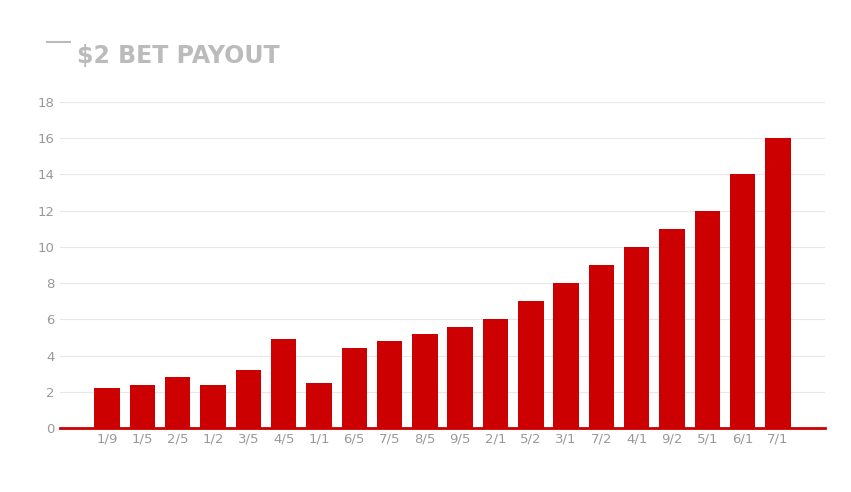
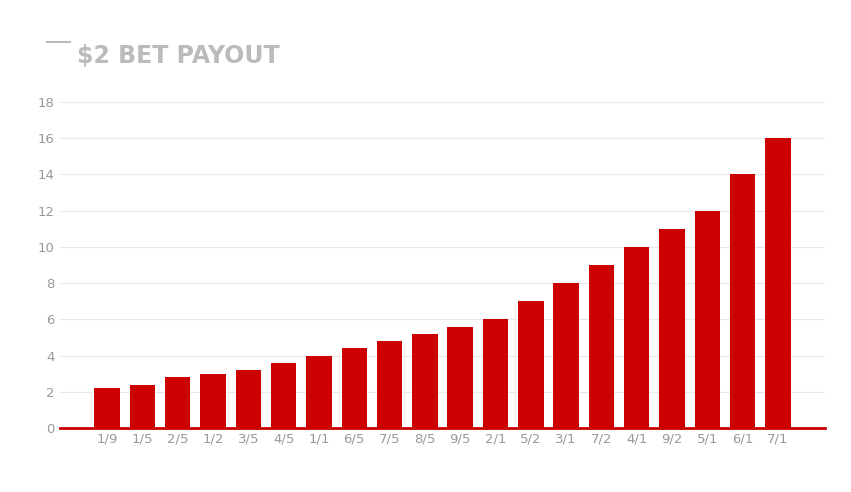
1/2: 2.4 -> 3.0
4/5: 4.9 -> 3.6
1/1: 2.5 -> 4.0
